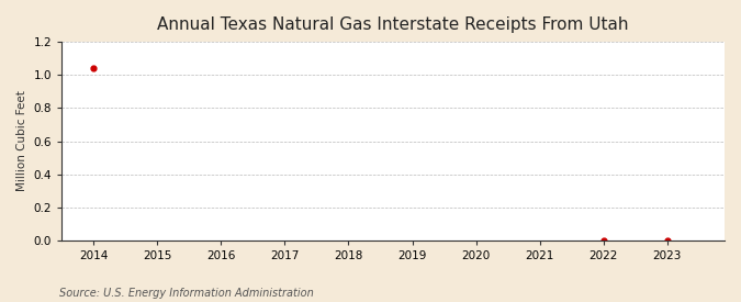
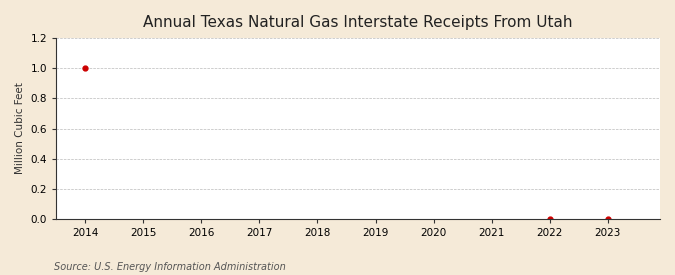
2014: 1.04 -> 1.00
